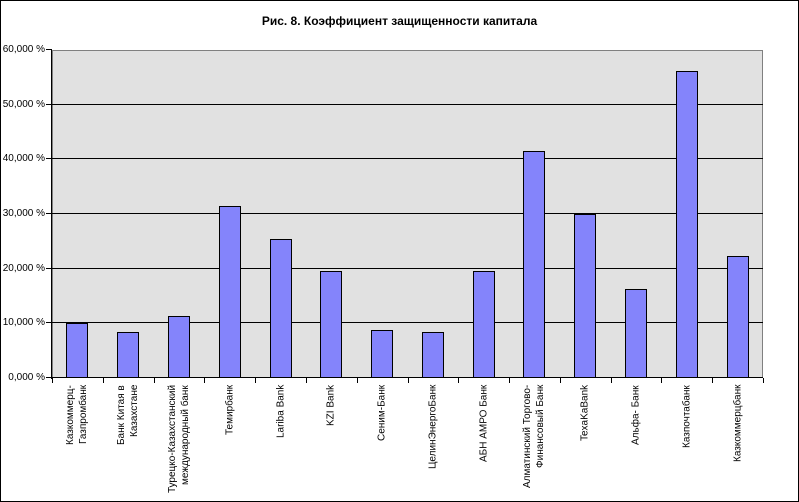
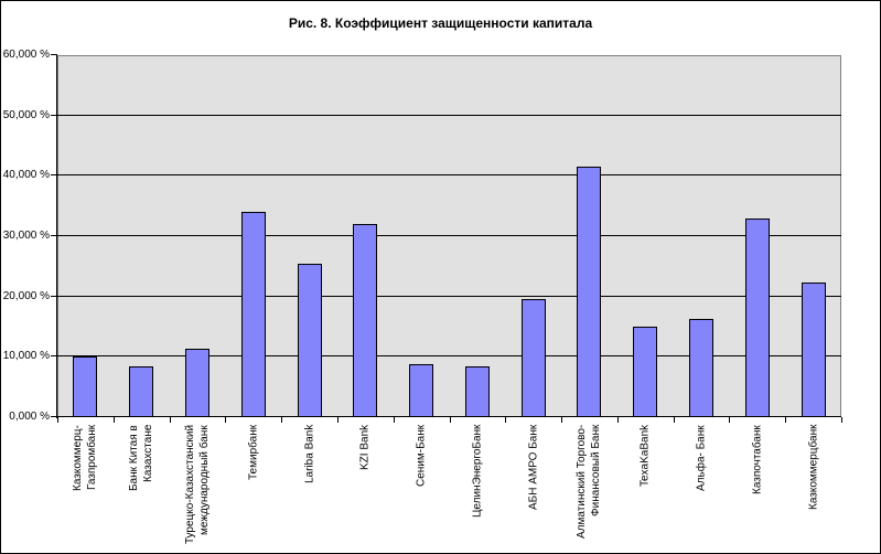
Темирбанк: 32% -> 34%
KZI Bank: 20% -> 32%
TexaKaBank: 30% -> 15%
Казпочтабанк: 56% -> 33%
